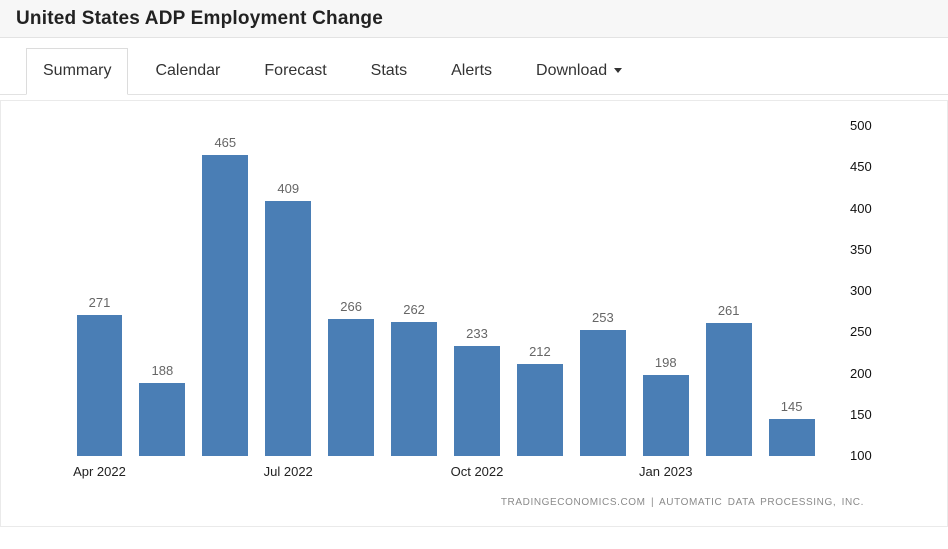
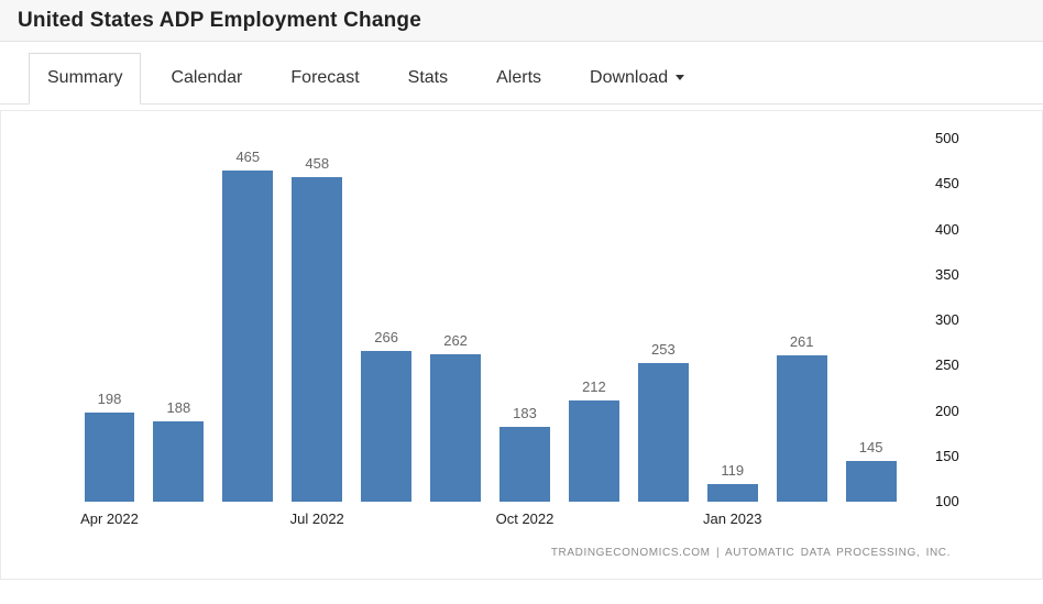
Apr 2022: 271 -> 198
Jul 2022: 409 -> 458
Oct 2022: 233 -> 183
Jan 2023: 198 -> 119
